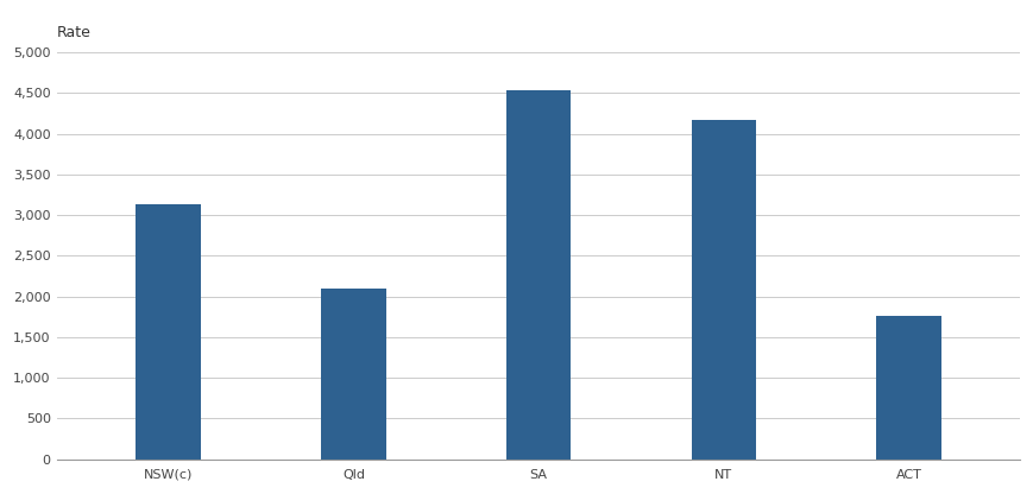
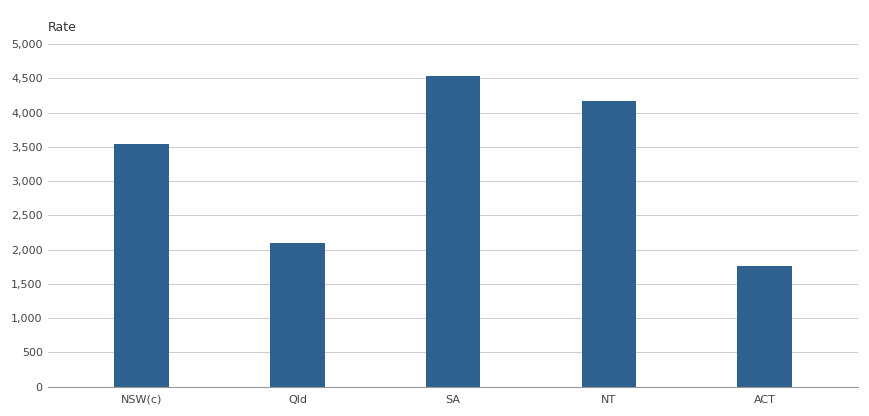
NSW(c): 3,140 -> 3,540
